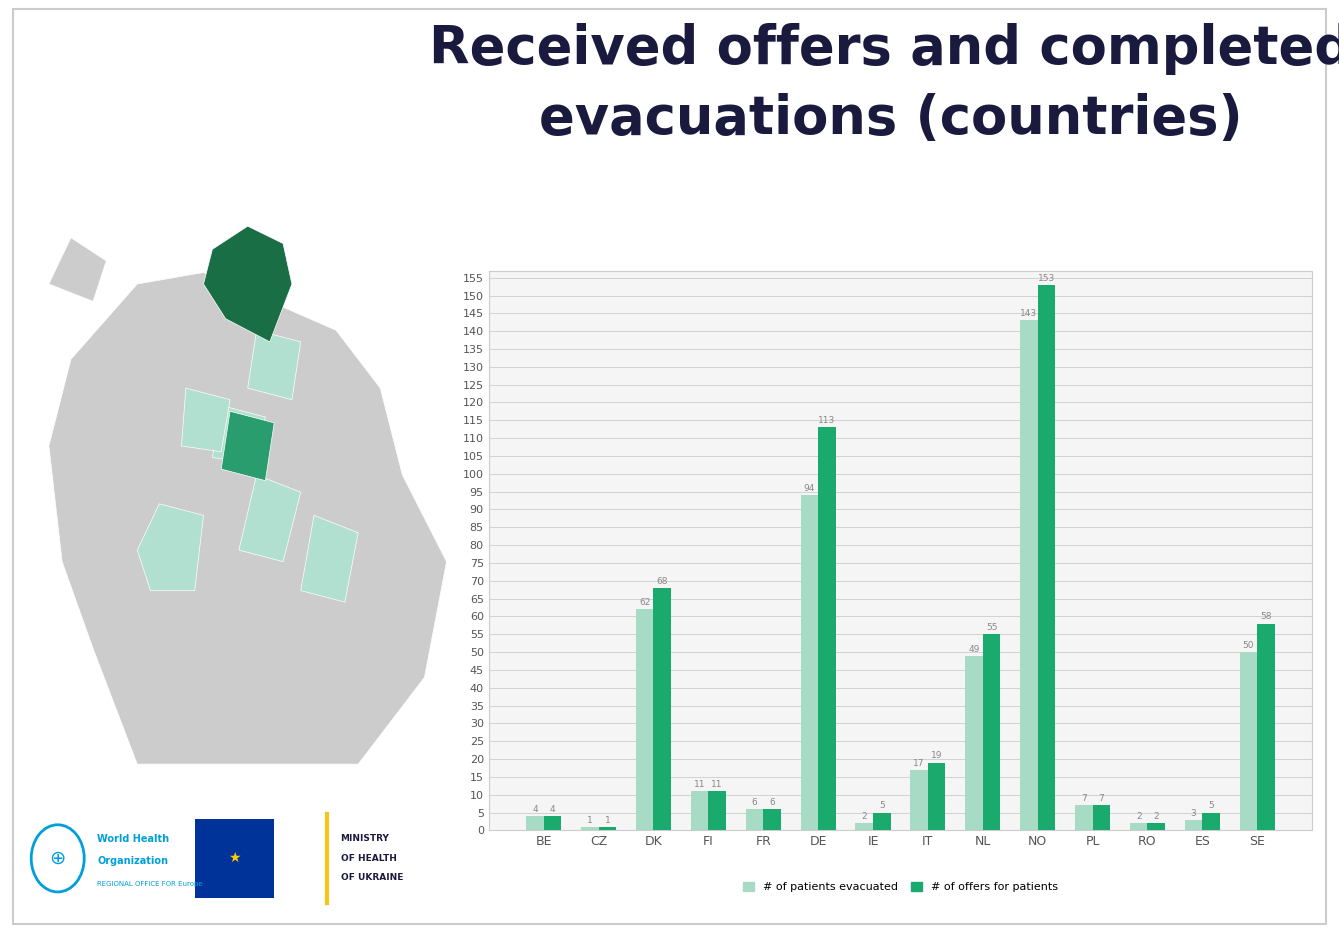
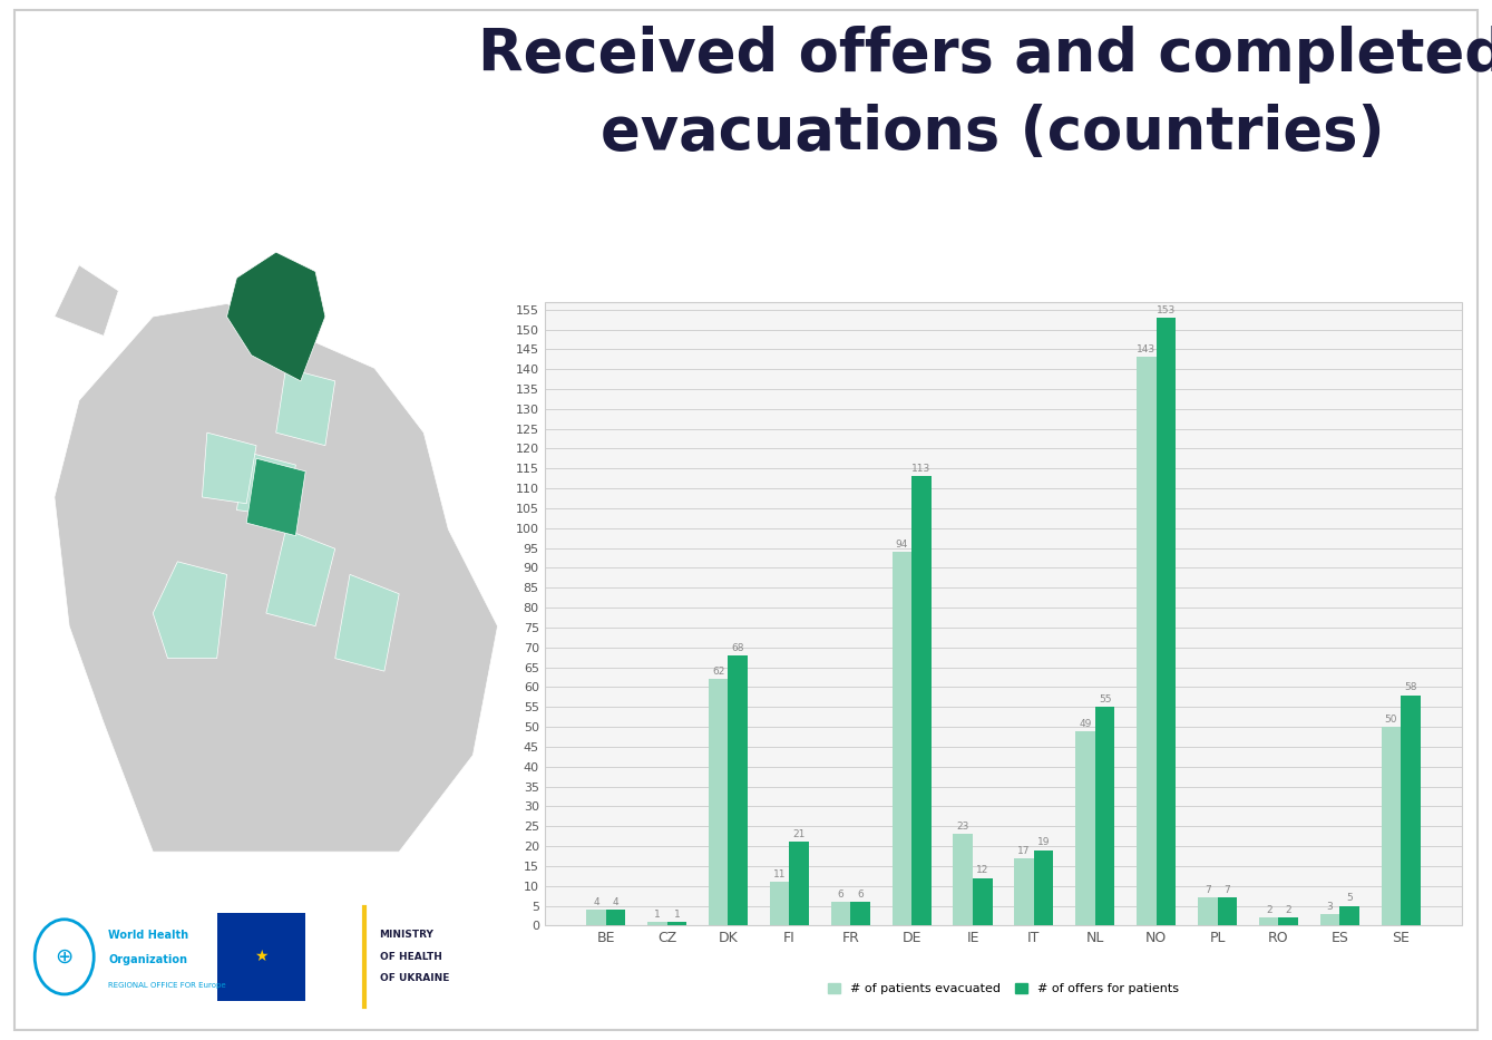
# of offers for patients/FI: 11 -> 21
# of patients evacuated/IE: 2 -> 23
# of offers for patients/IE: 5 -> 12
